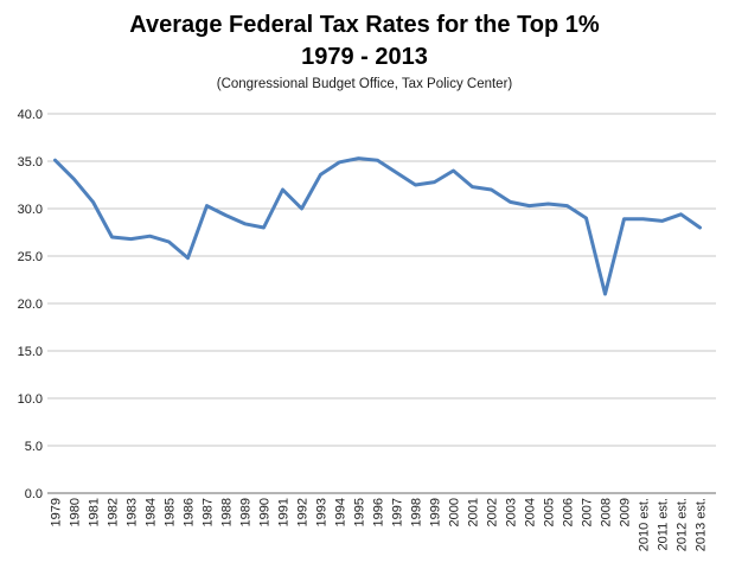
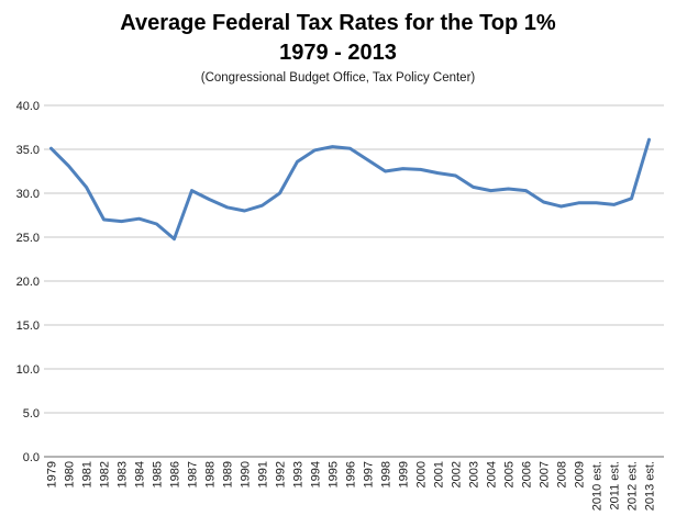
1991: 32 -> 29
2000: 34 -> 33
2008: 21 -> 28
2013 est.: 28 -> 36
